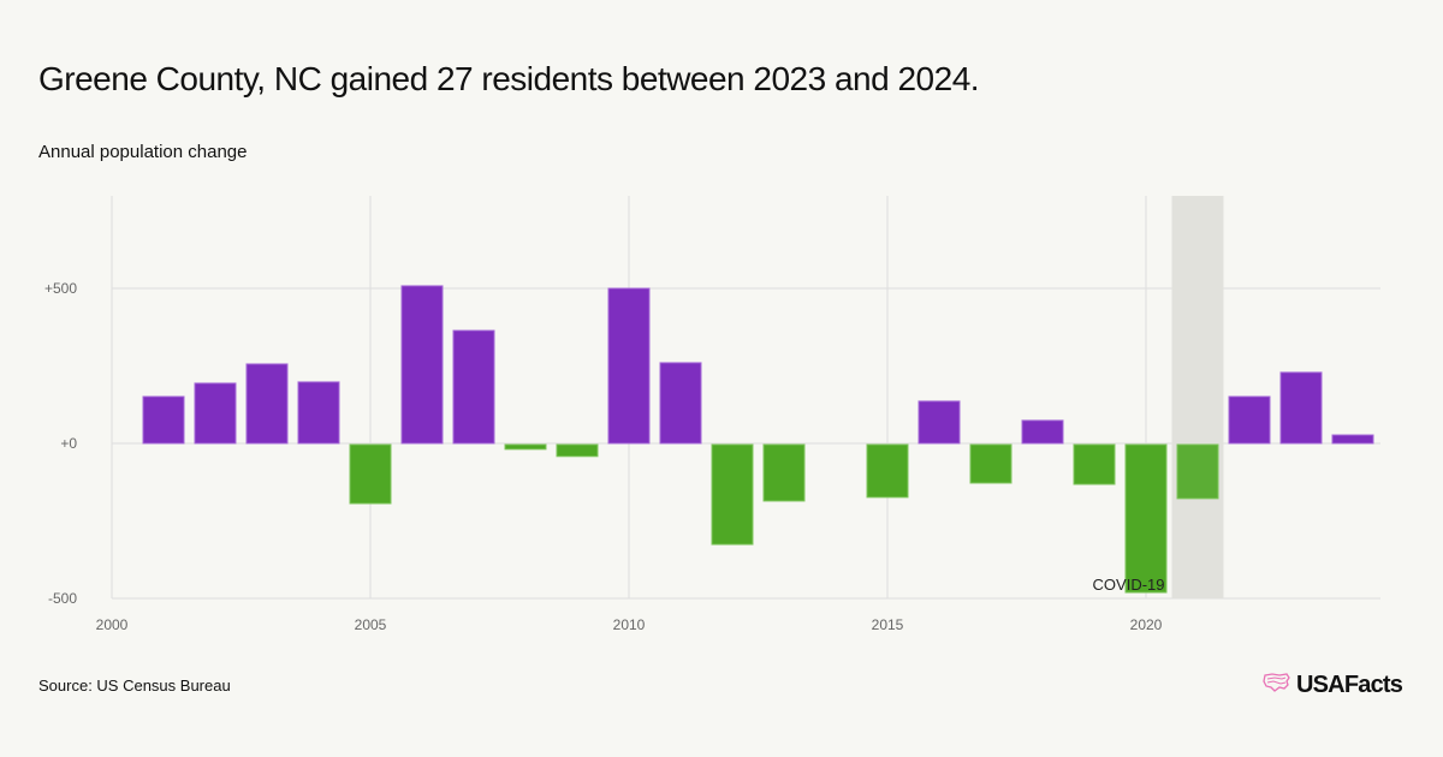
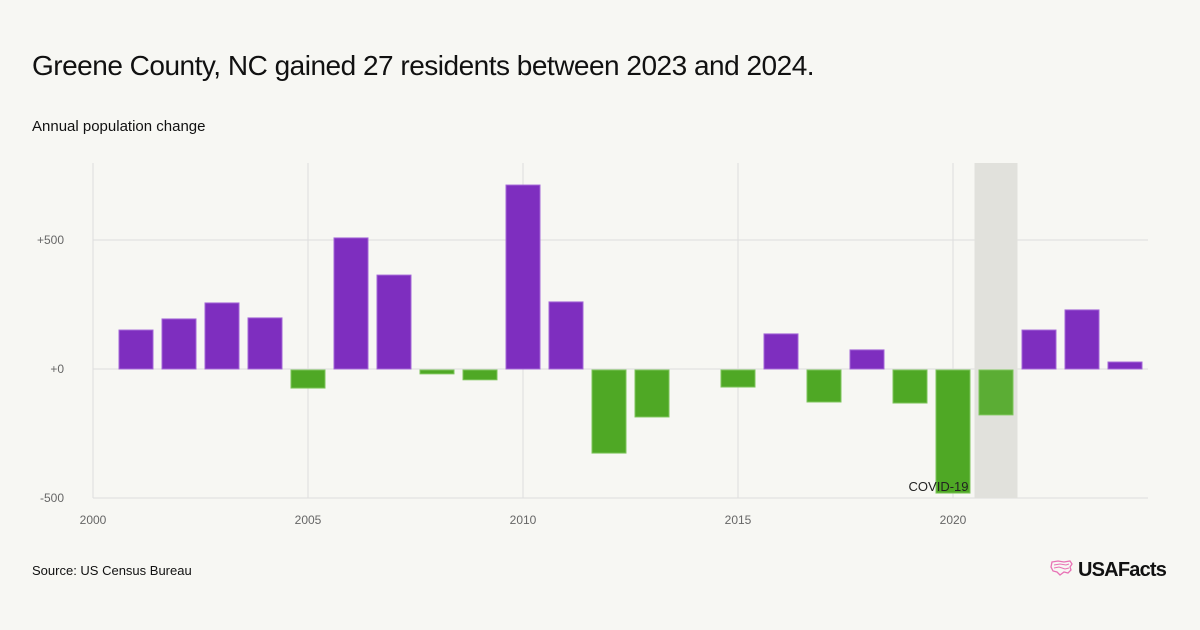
2005: -190 -> -70
2010: 500 -> 710
2015: -170 -> -70
